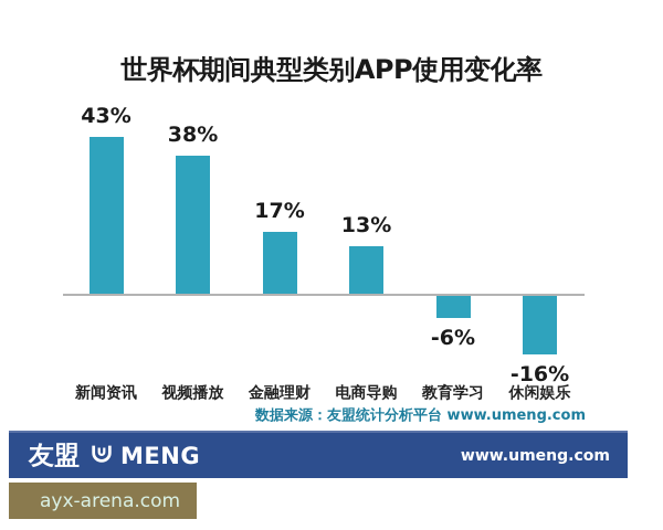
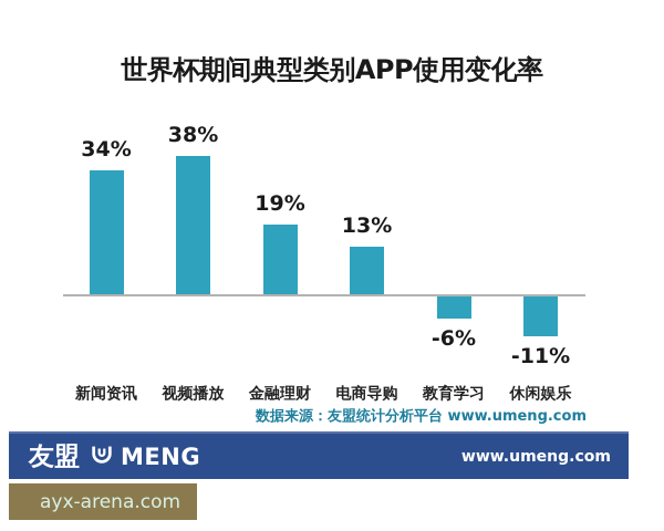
新闻资讯: 43% -> 34%
金融理财: 17% -> 19%
休闲娱乐: -16% -> -11%
